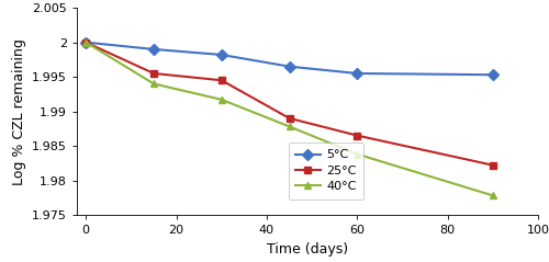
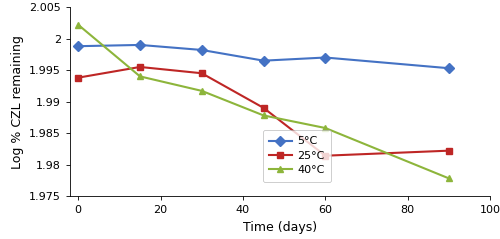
5°C/0: 2.0000 -> 1.9988
25°C/0: 2.0000 -> 1.9938
40°C/0: 2.0000 -> 2.0022
5°C/60: 1.9955 -> 1.9970
25°C/60: 1.9865 -> 1.9814
40°C/60: 1.9838 -> 1.9858
